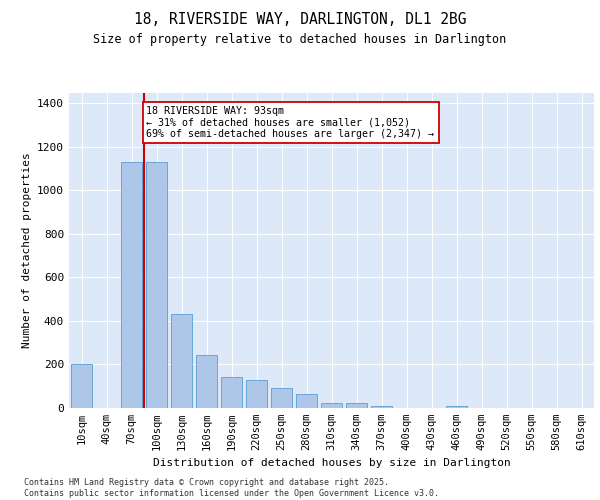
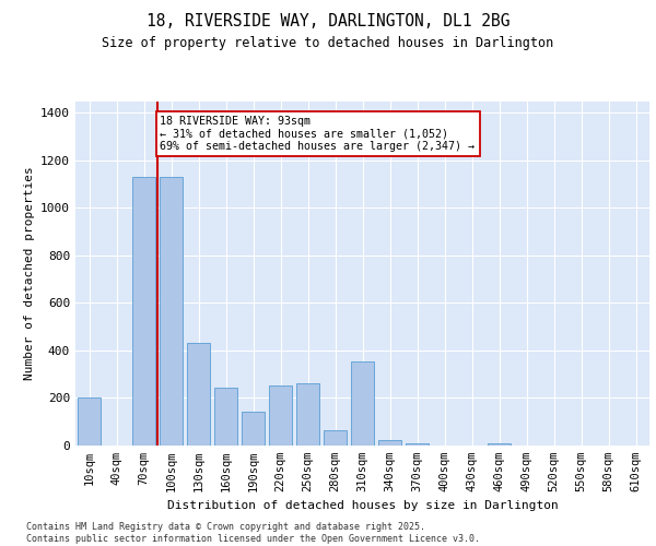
220sqm: 125 -> 250
250sqm: 90 -> 260
310sqm: 20 -> 350
